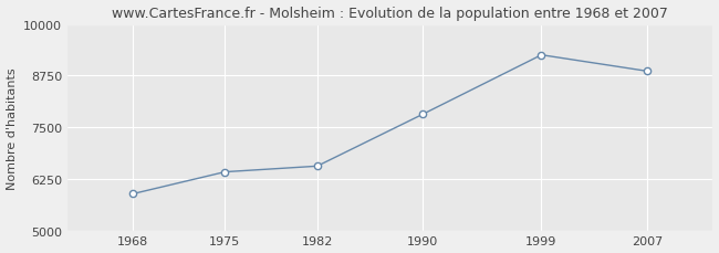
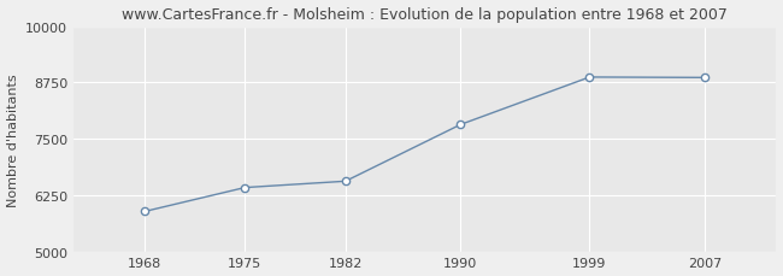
1999: 9250 -> 8870
